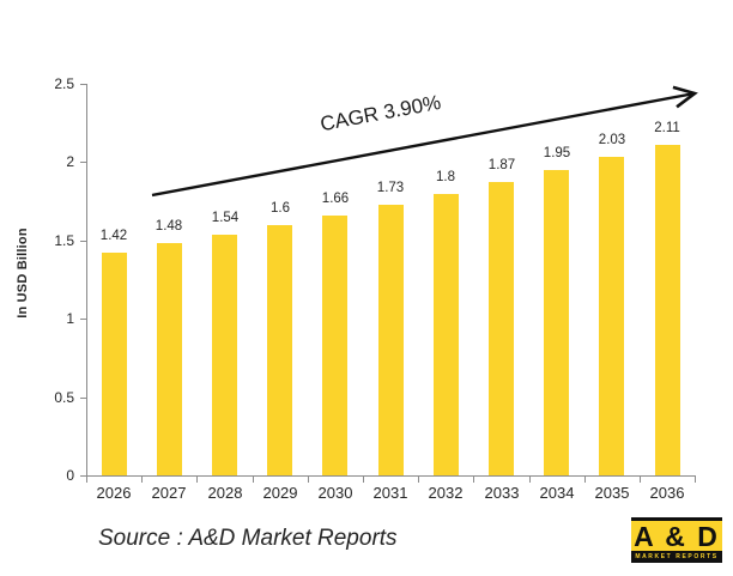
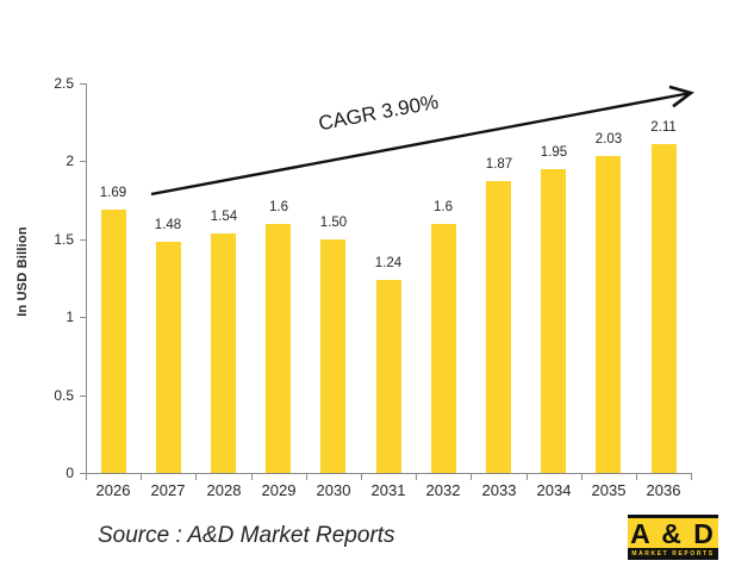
2026: 1.42 -> 1.69
2030: 1.66 -> 1.50
2031: 1.73 -> 1.24
2032: 1.8 -> 1.6
